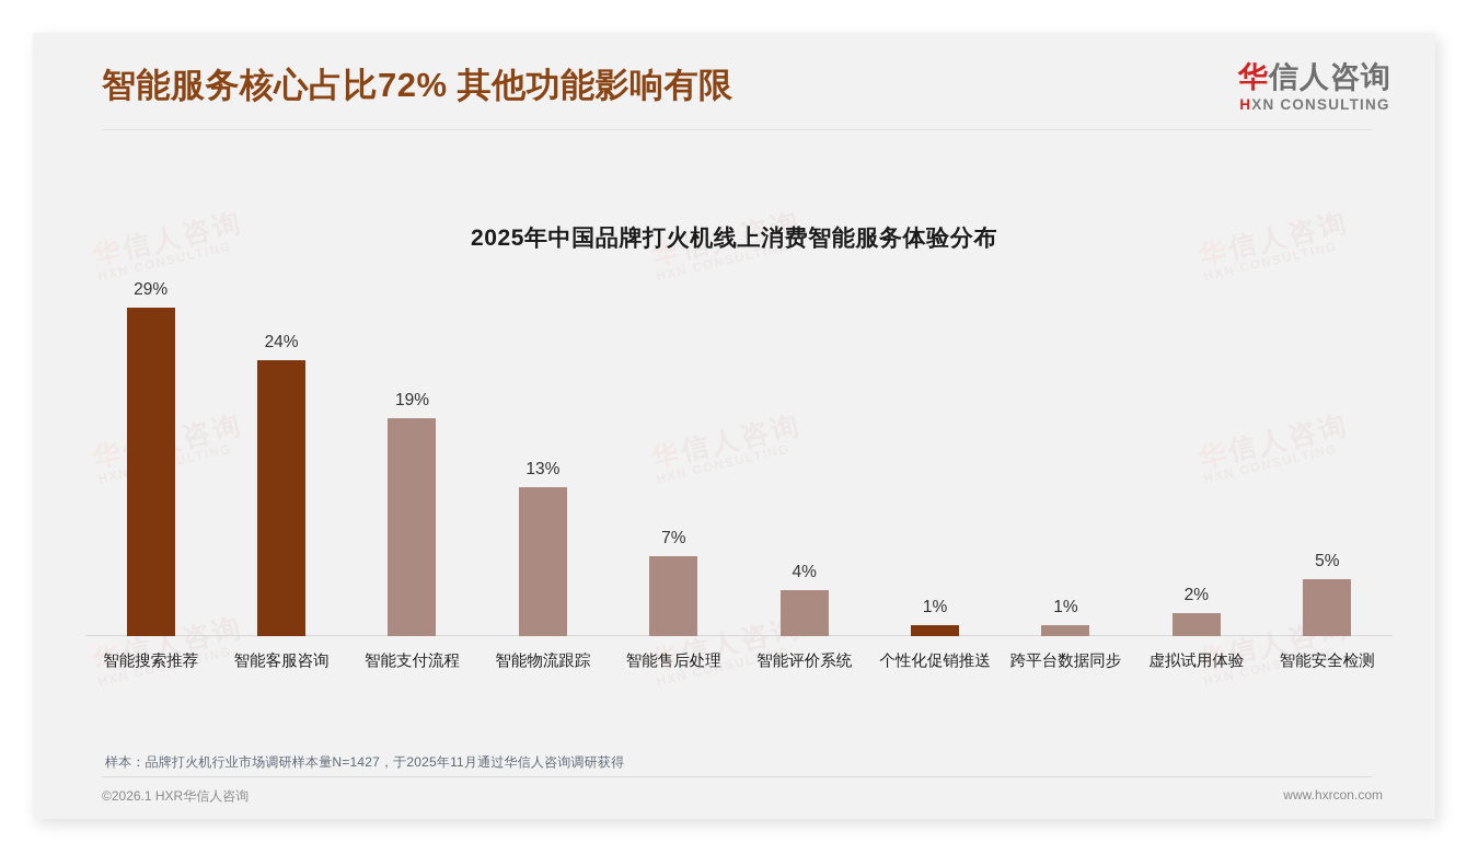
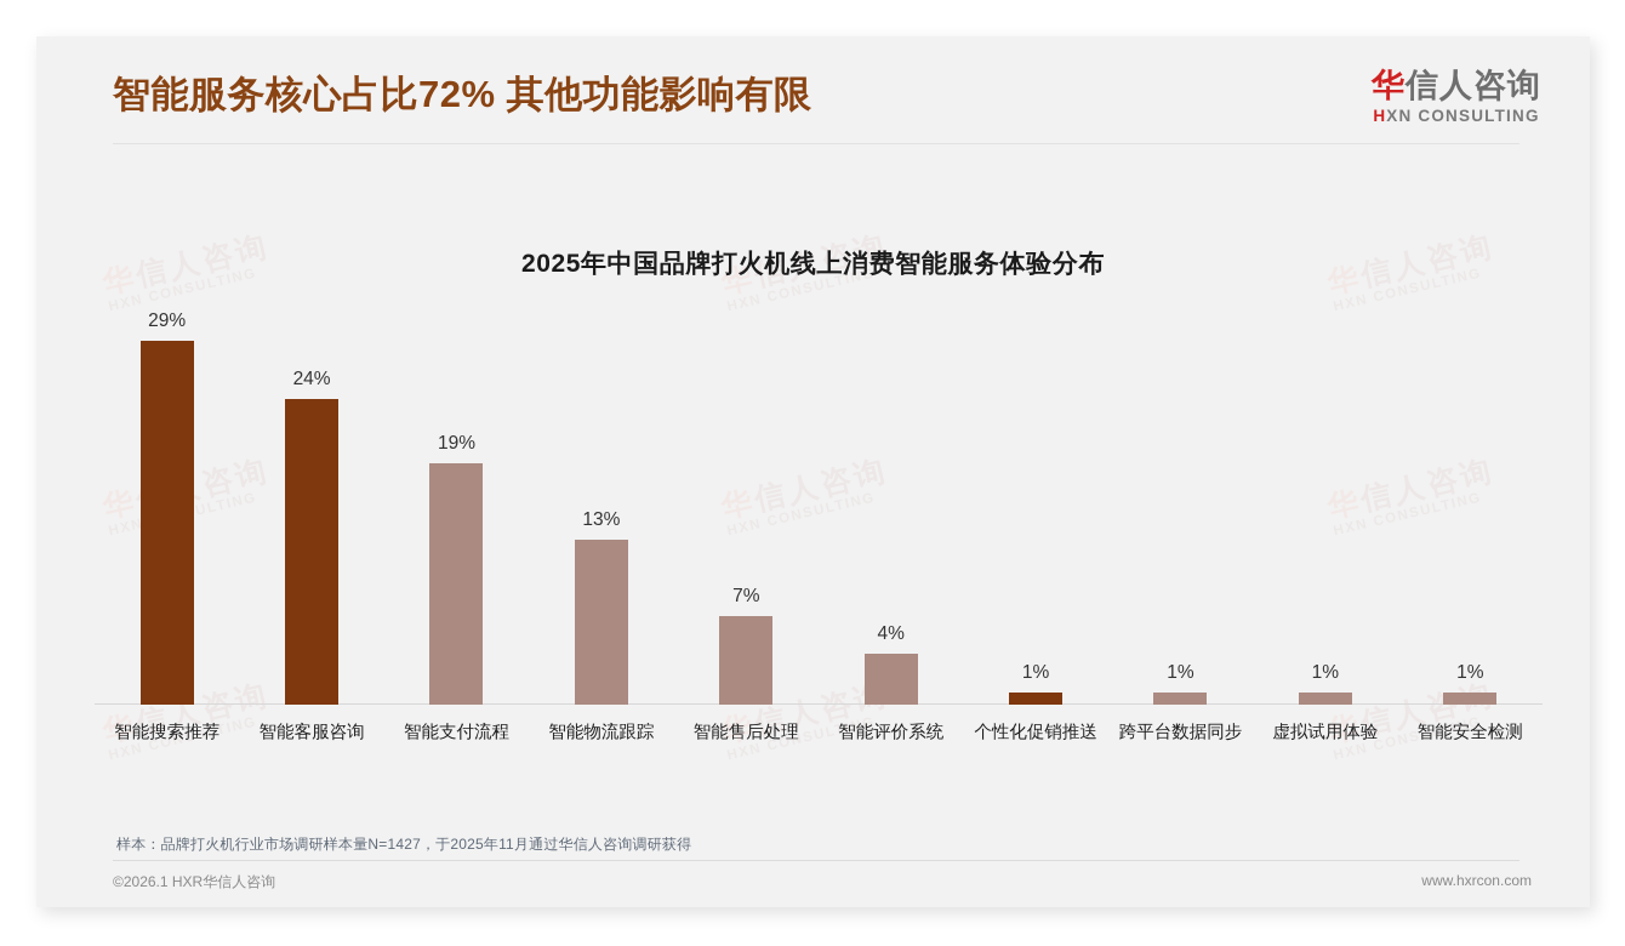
虚拟试用体验: 2% -> 1%
智能安全检测: 5% -> 1%
